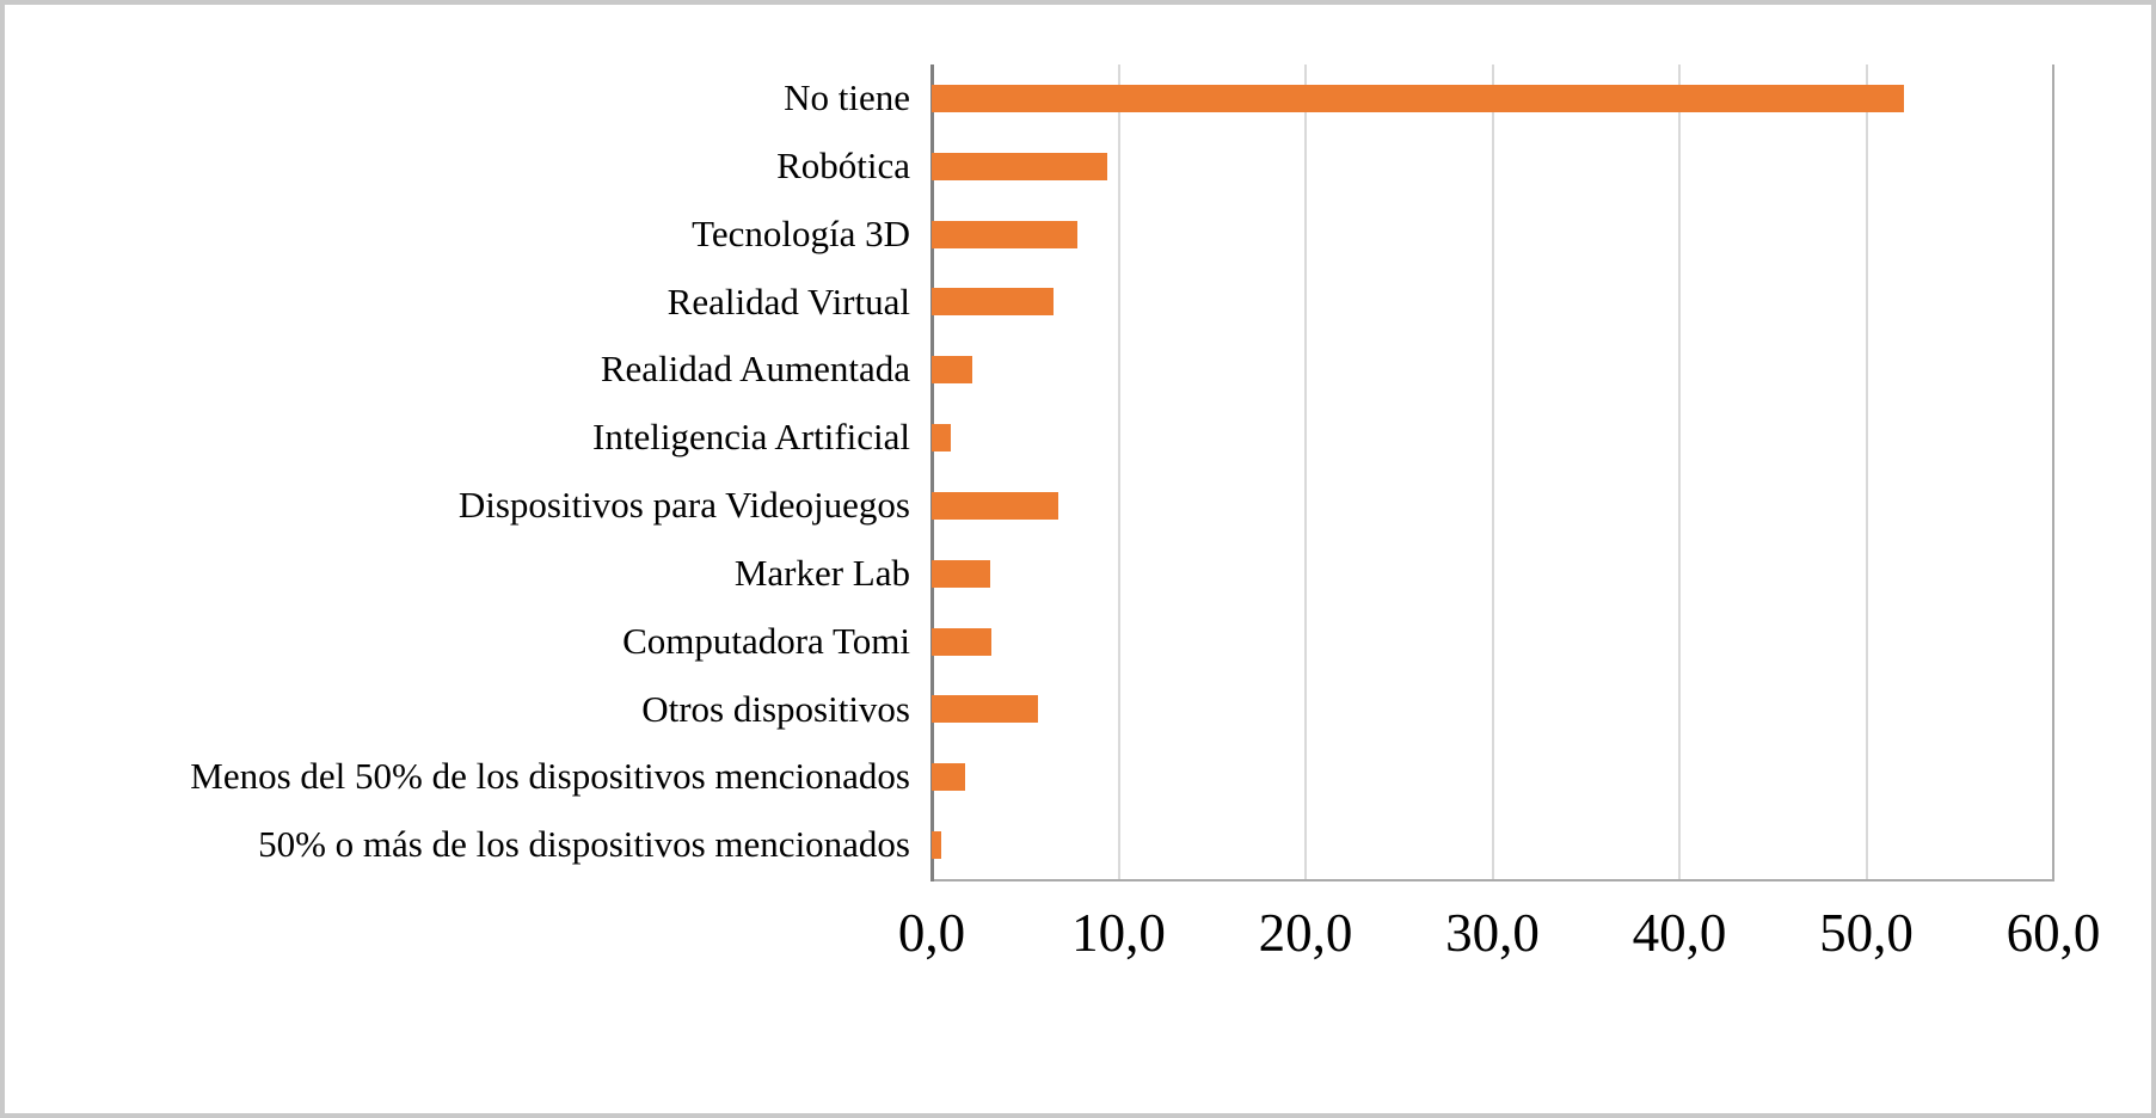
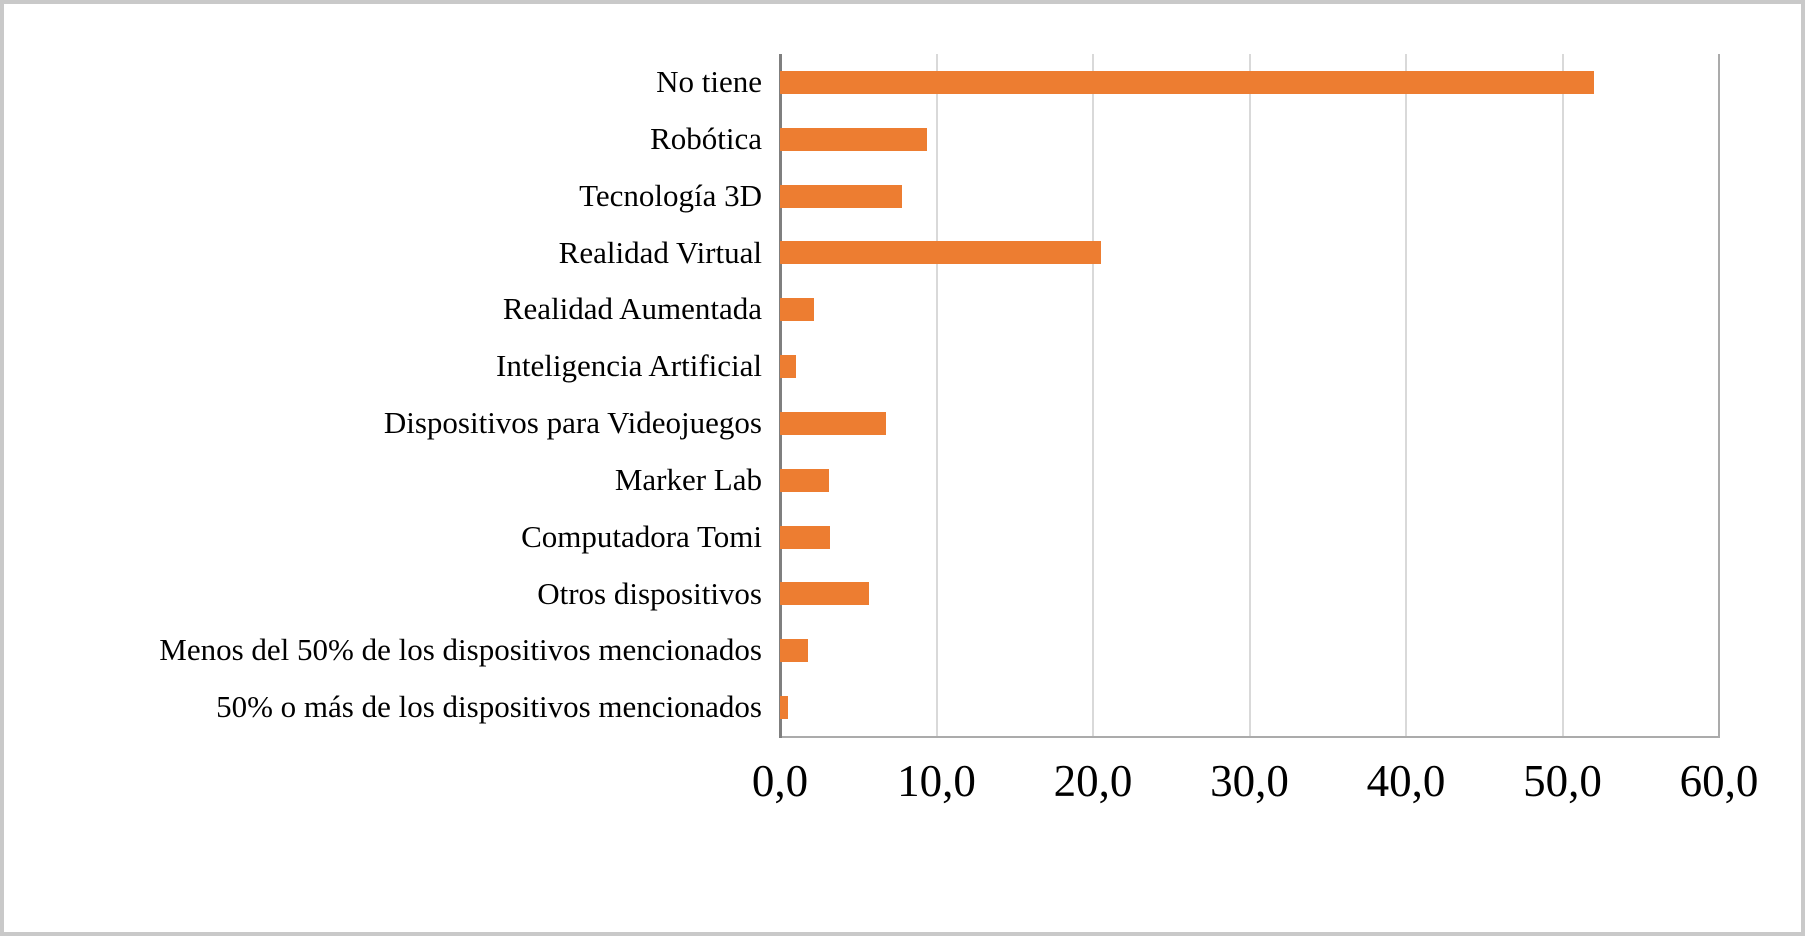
Realidad Virtual: 6,5 -> 20,5
